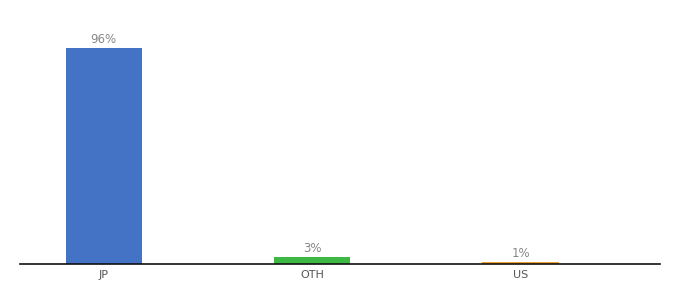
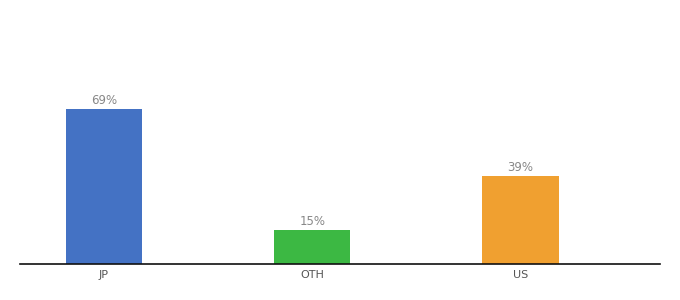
JP: 96% -> 69%
OTH: 3% -> 15%
US: 1% -> 39%
